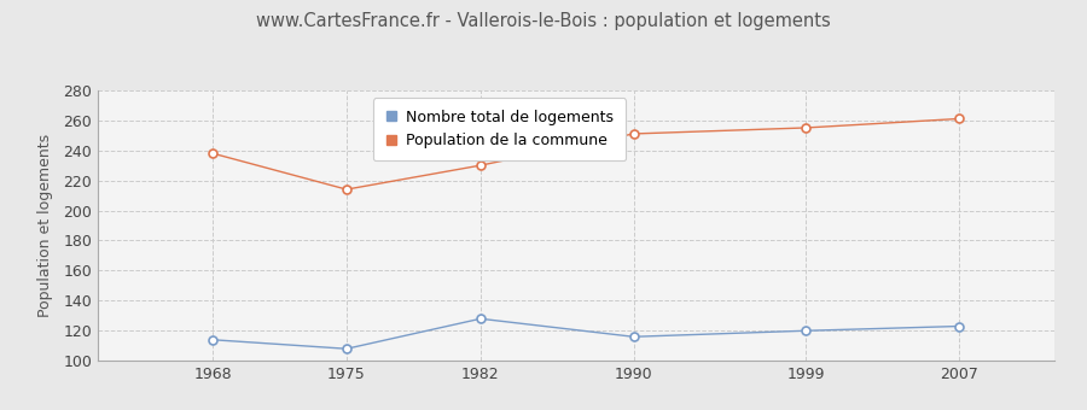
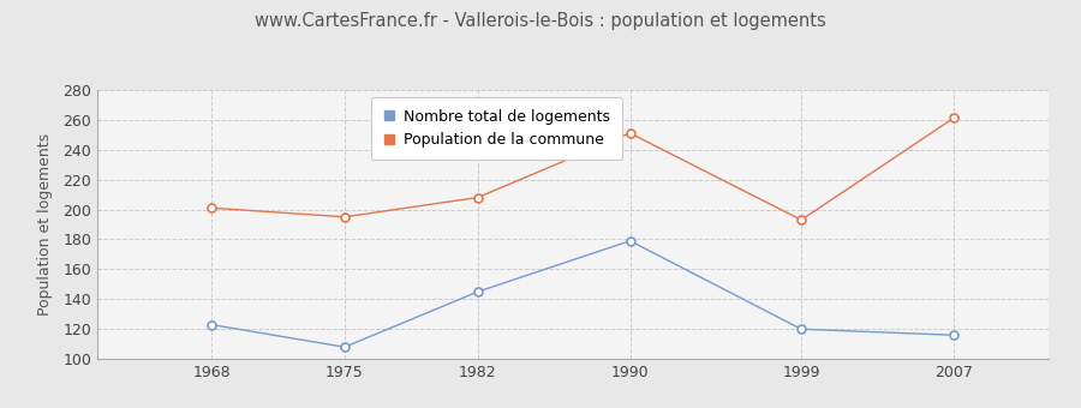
Nombre total de logements/1968: 114 -> 123
Population de la commune/1968: 238 -> 201
Population de la commune/1975: 214 -> 195
Nombre total de logements/1982: 128 -> 145
Population de la commune/1982: 230 -> 208
Nombre total de logements/1990: 116 -> 179
Population de la commune/1999: 255 -> 193
Nombre total de logements/2007: 123 -> 116
